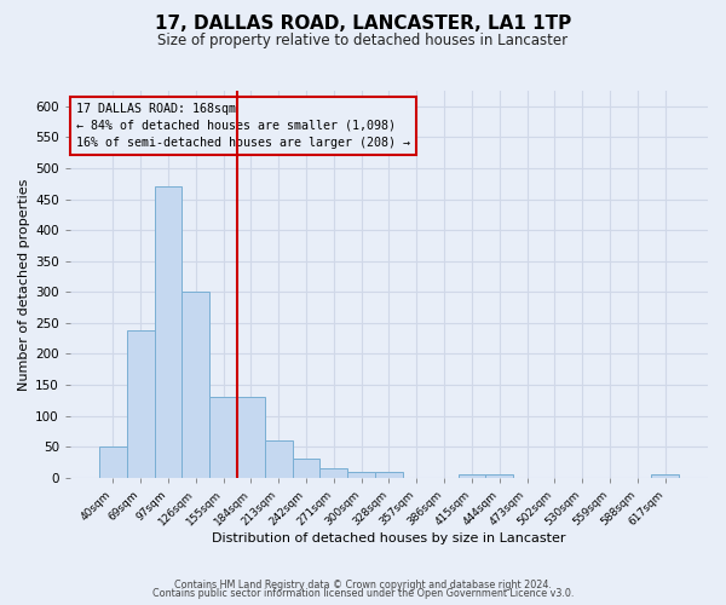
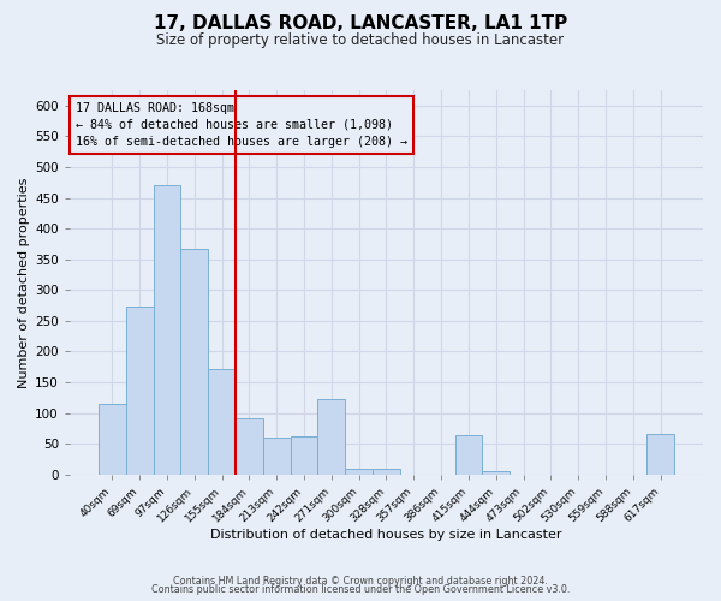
40sqm: 50 -> 114
69sqm: 238 -> 274
126sqm: 300 -> 366
155sqm: 130 -> 172
184sqm: 130 -> 92
242sqm: 30 -> 62
271sqm: 15 -> 122
415sqm: 5 -> 64
617sqm: 5 -> 66
